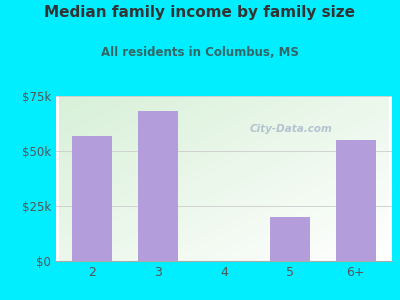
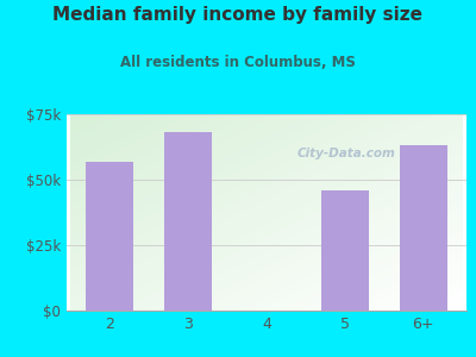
5: $20k -> $46k
6+: $55k -> $63k
